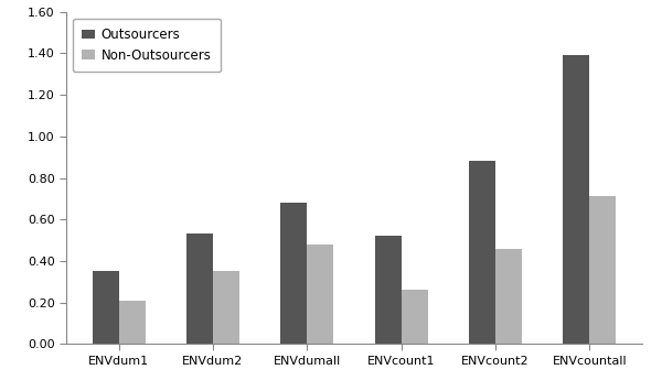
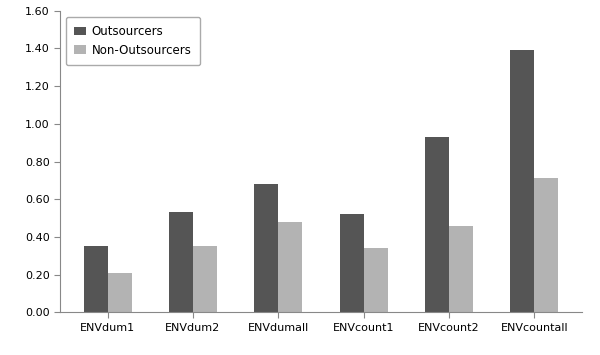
Non-Outsourcers/ENVcount1: 0.26 -> 0.34
Outsourcers/ENVcount2: 0.88 -> 0.93
